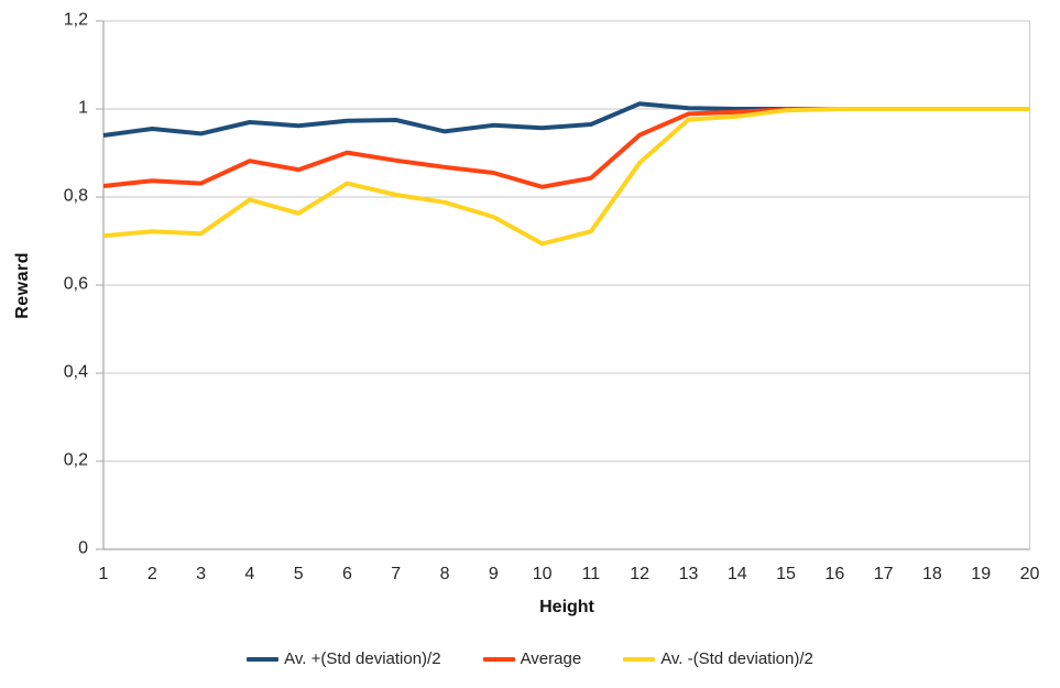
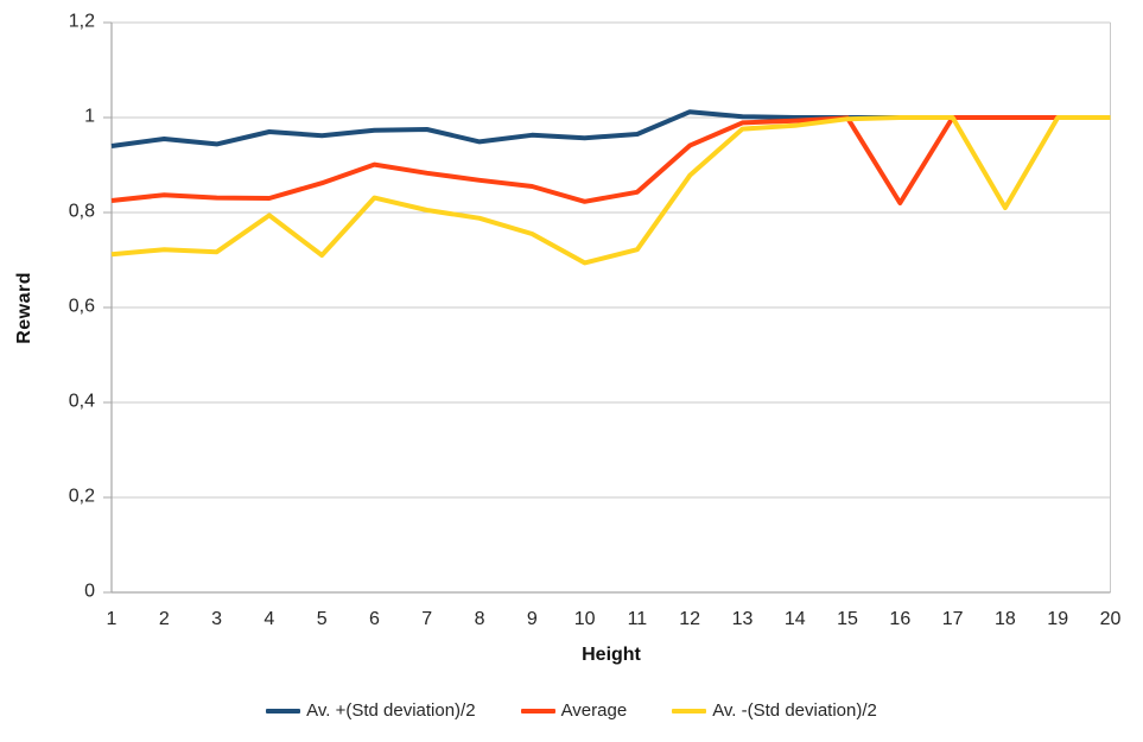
Average/4: 0,88 -> 0,83
Av. -(Std deviation)/2/5: 0,76 -> 0,71
Average/16: 1,00 -> 0,82
Av. -(Std deviation)/2/18: 1,00 -> 0,81
